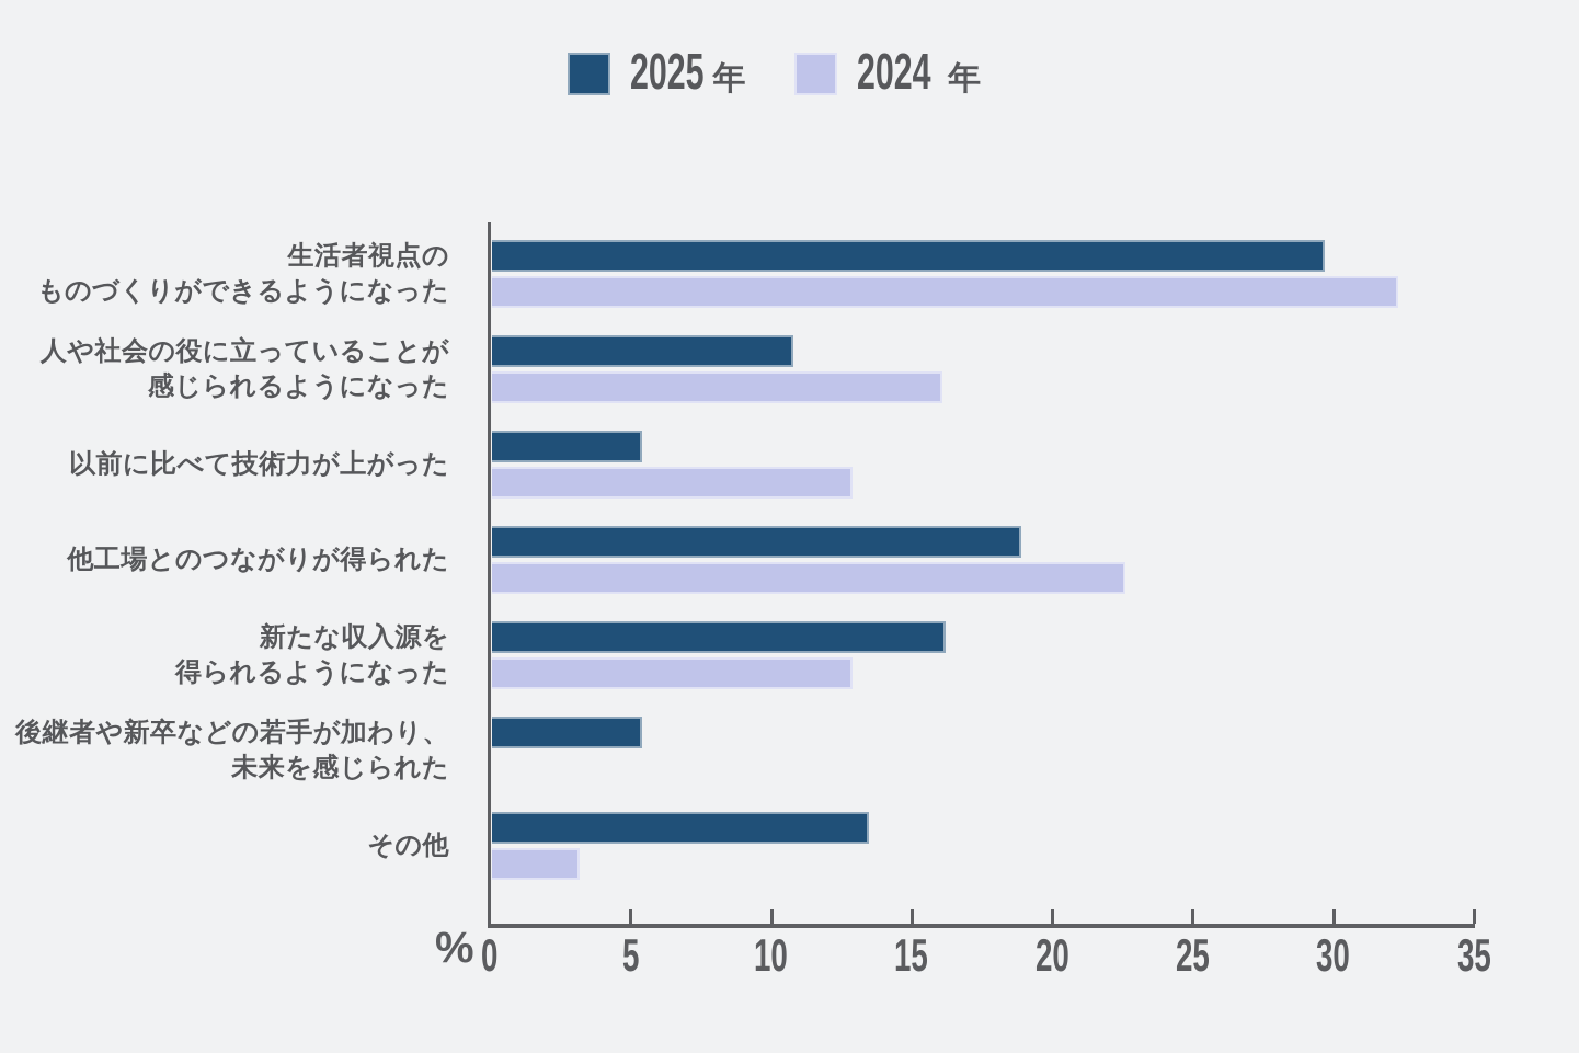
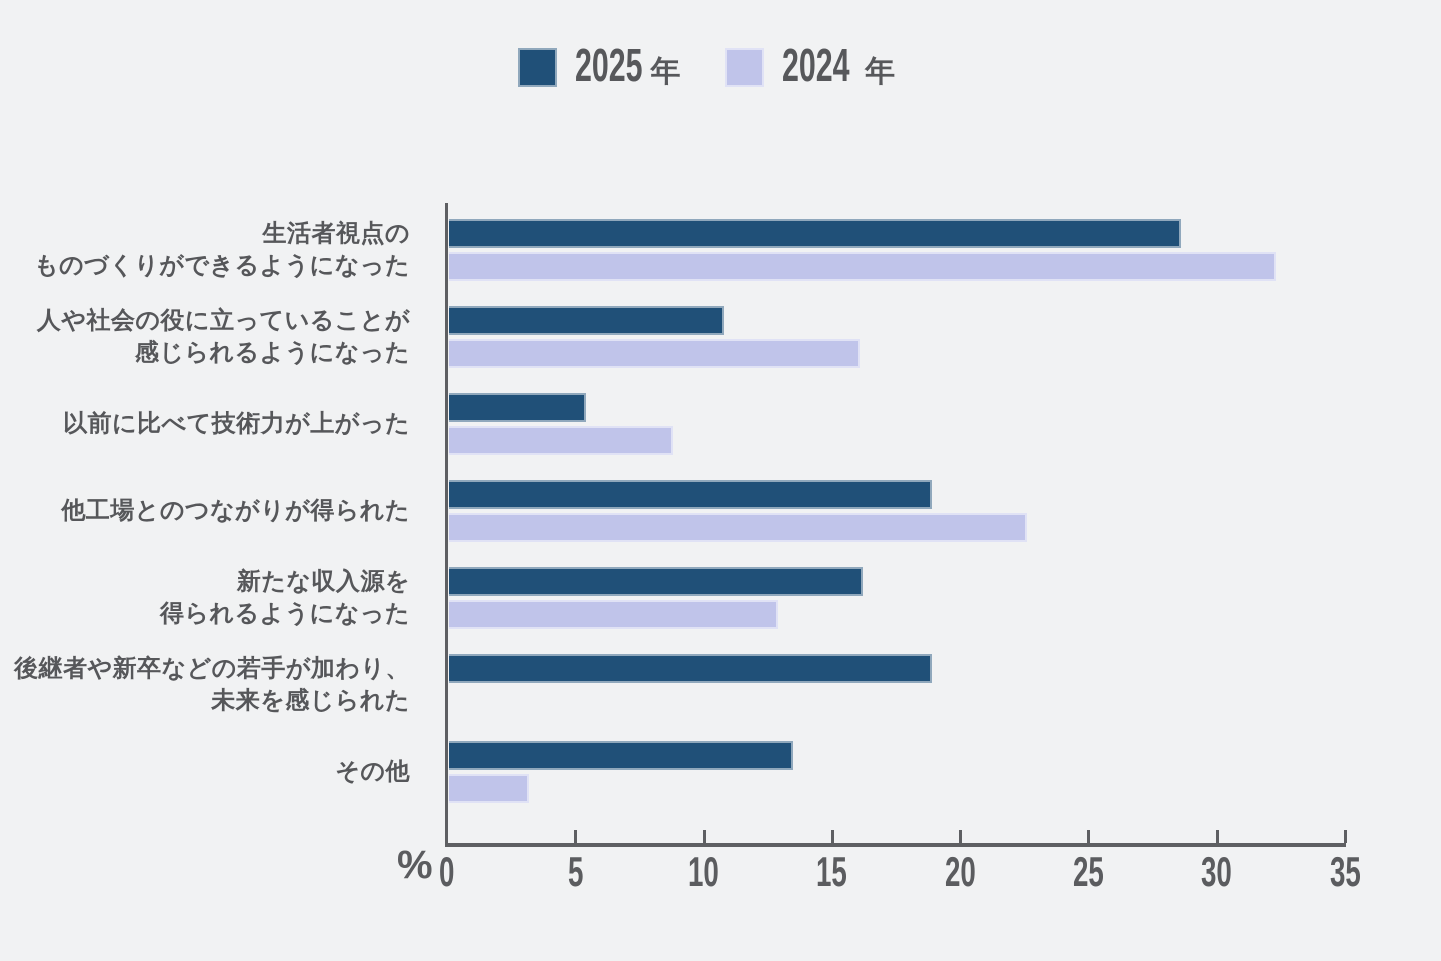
2025年/生活者視点の ものづくりができるようになった: 29.7 -> 28.6
2024年/以前に比べて技術力が上がった: 12.9 -> 8.8
2025年/後継者や新卒などの若手が加わり、 未来を感じられた: 5.4 -> 18.9
